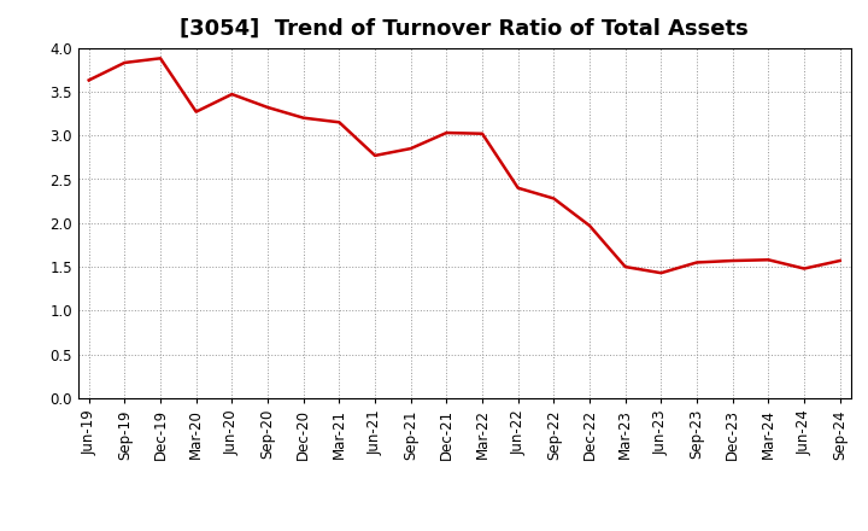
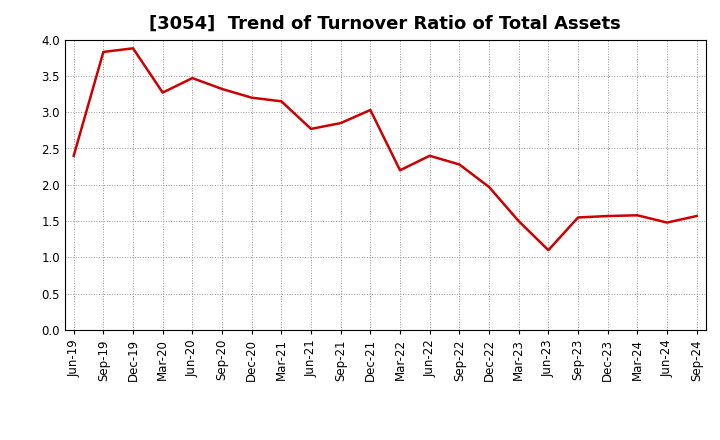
Jun-19: 3.63 -> 2.40
Mar-22: 3.02 -> 2.20
Jun-23: 1.43 -> 1.10
